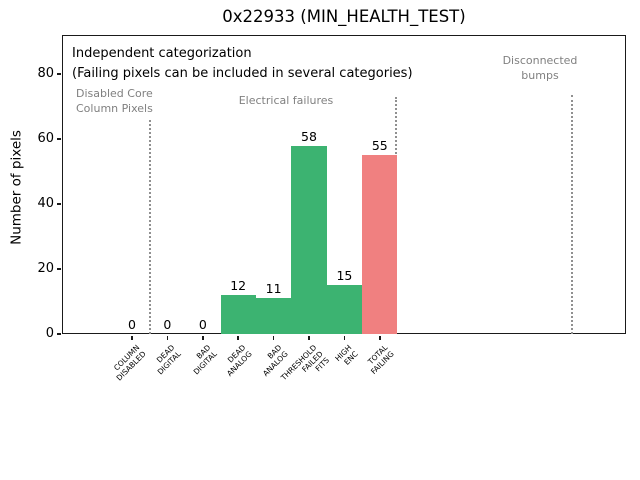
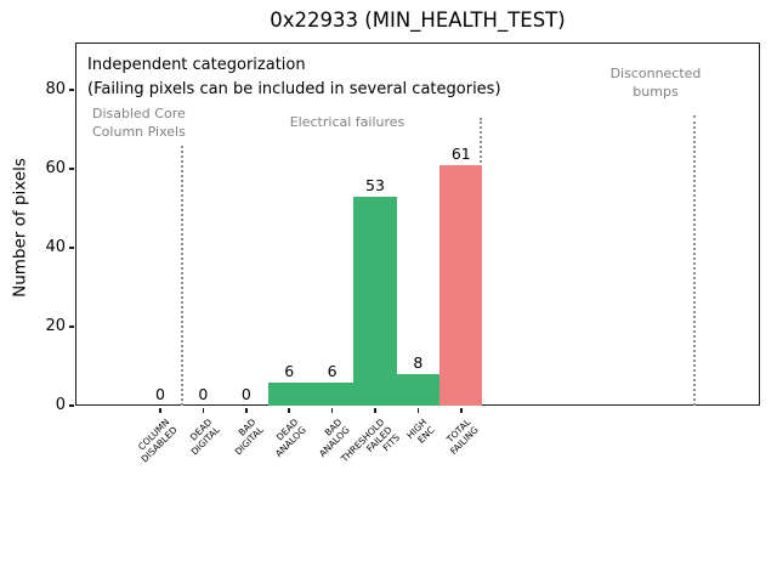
DEAD ANALOG: 12 -> 6
BAD ANALOG: 11 -> 6
THRESHOLD FAILED FITS: 58 -> 53
HIGH ENC: 15 -> 8
TOTAL FAILING: 55 -> 61
